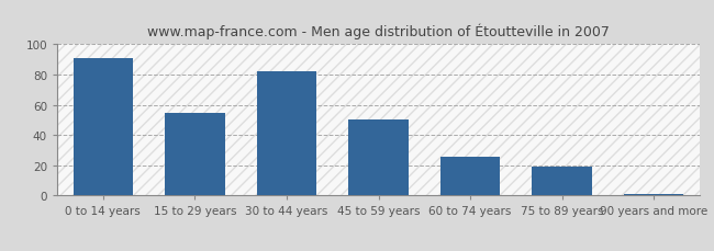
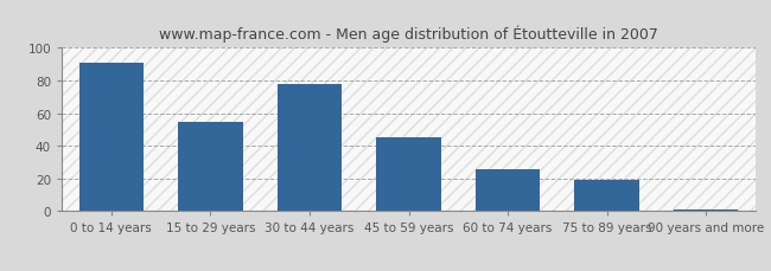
30 to 44 years: 82 -> 78
45 to 59 years: 50 -> 45
